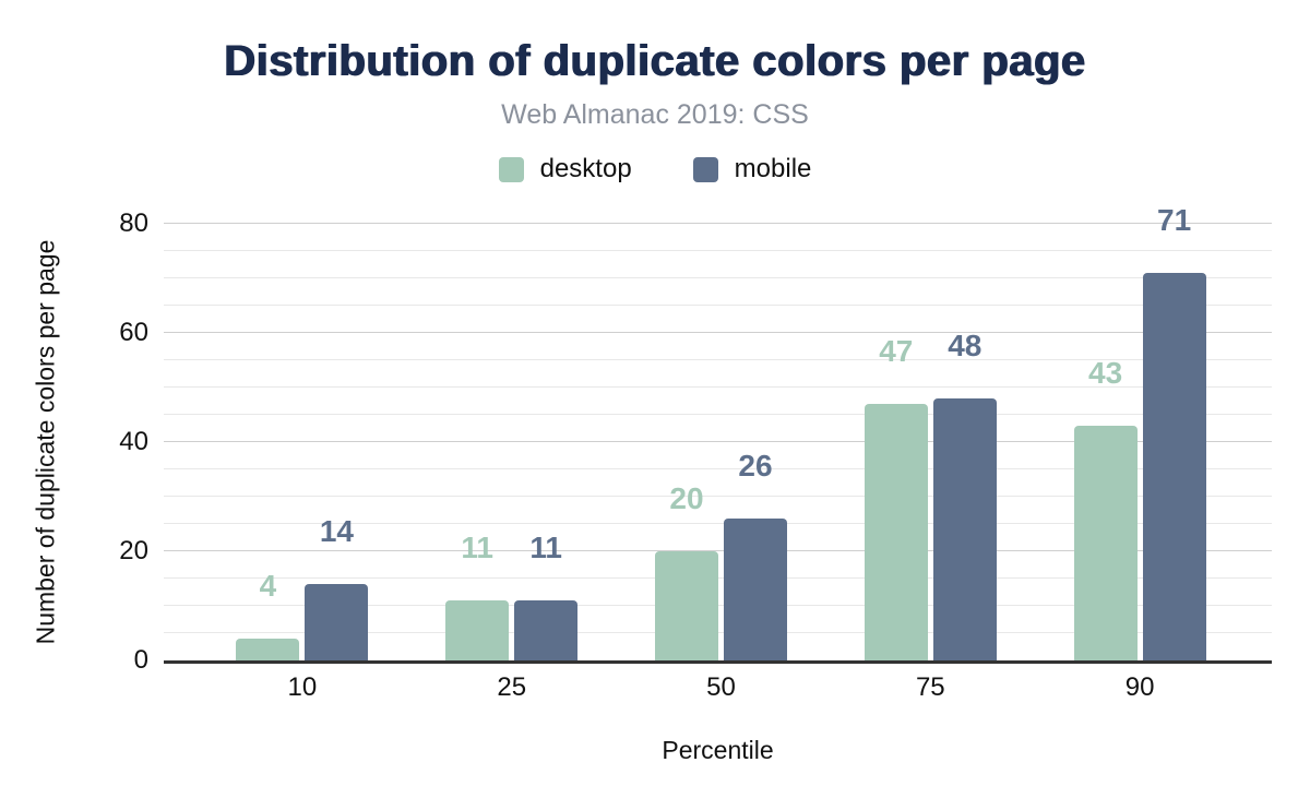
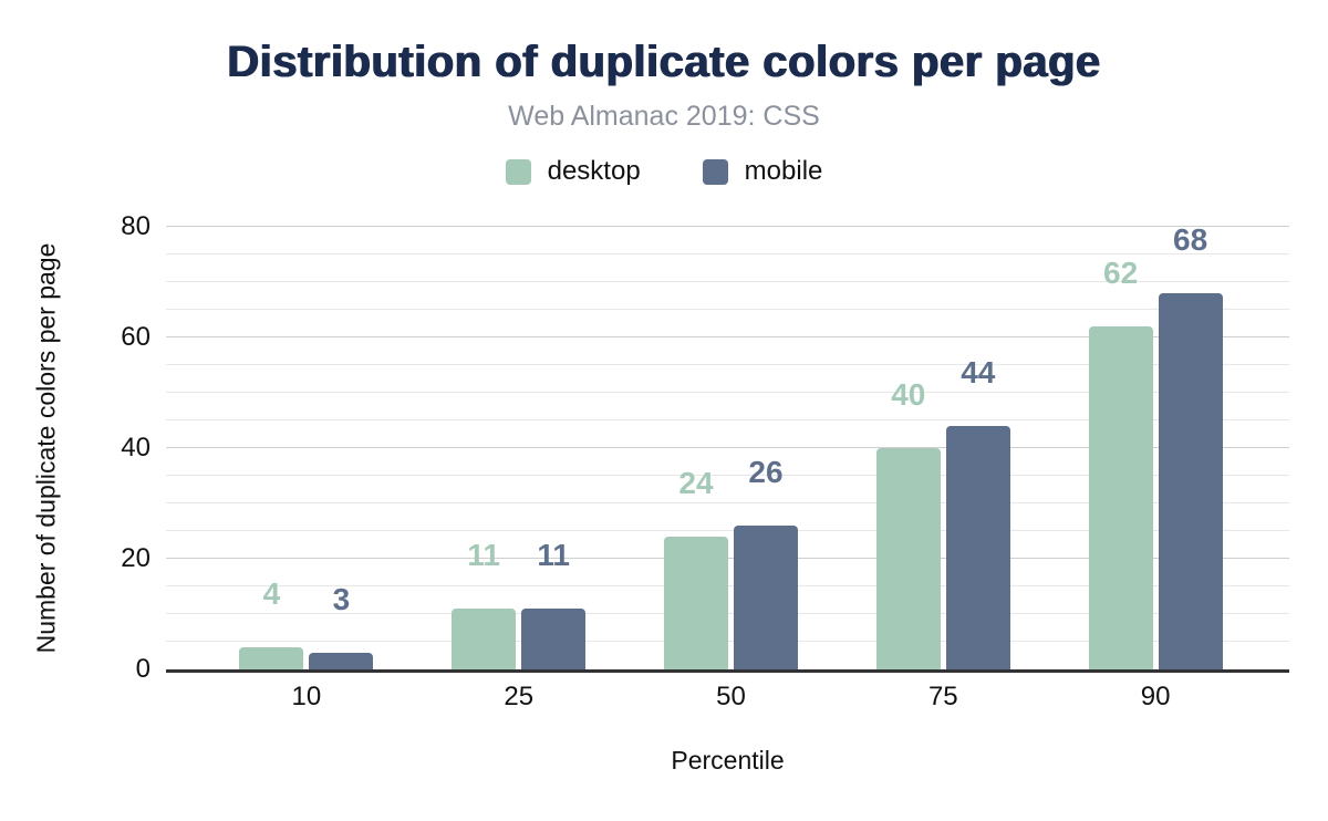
mobile/10: 14 -> 3
desktop/50: 20 -> 24
desktop/75: 47 -> 40
mobile/75: 48 -> 44
desktop/90: 43 -> 62
mobile/90: 71 -> 68
